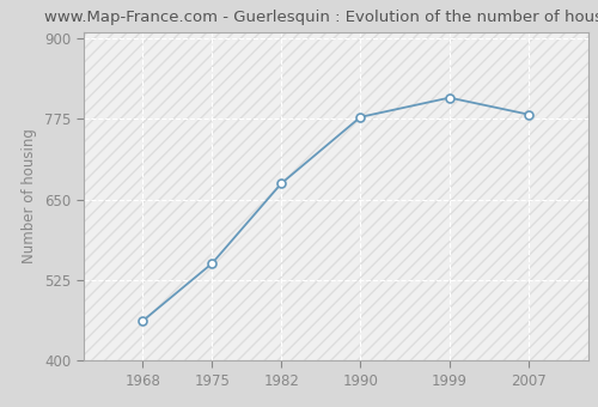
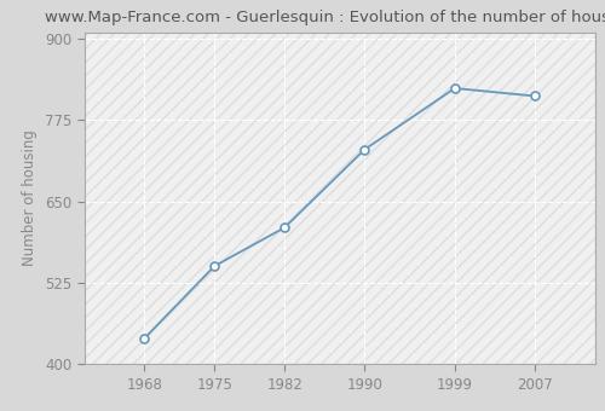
1968: 462 -> 440
1982: 675 -> 610
1990: 778 -> 730
1999: 808 -> 824
2007: 782 -> 812
